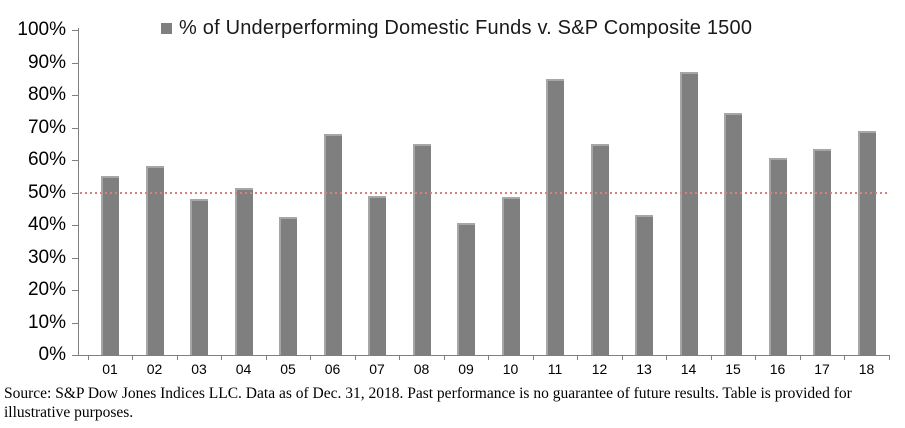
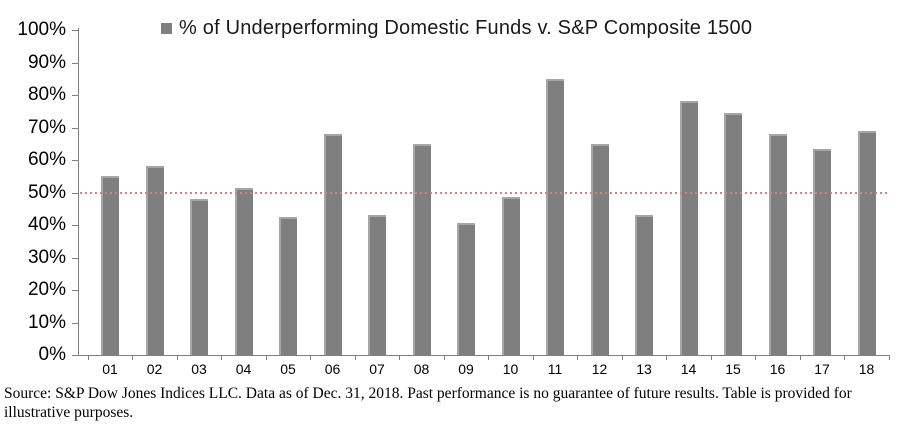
07: 49% -> 43%
14: 87% -> 78%
16: 60% -> 68%
